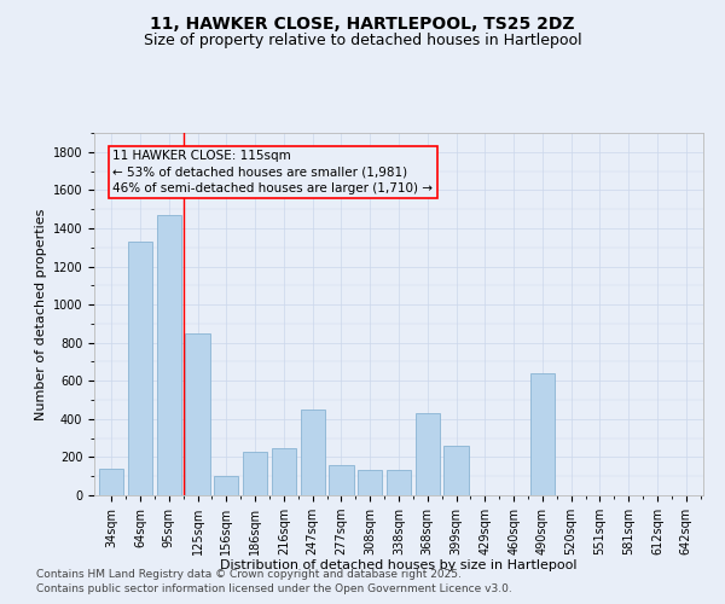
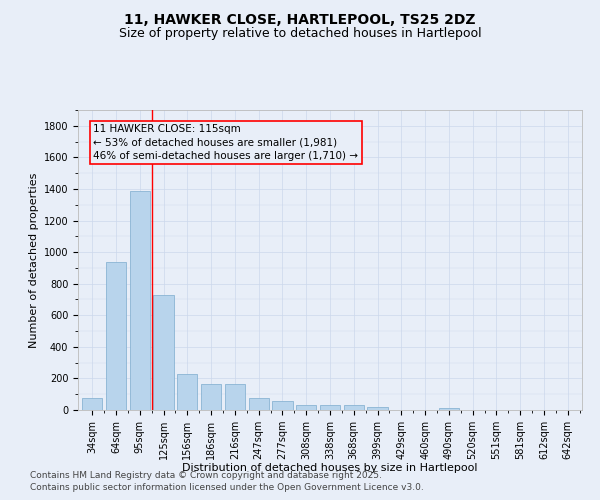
34sqm: 140 -> 80
64sqm: 1330 -> 940
95sqm: 1470 -> 1390
125sqm: 850 -> 730
156sqm: 100 -> 230
186sqm: 230 -> 160
216sqm: 250 -> 160
247sqm: 450 -> 80
277sqm: 160 -> 60
308sqm: 130 -> 30
338sqm: 130 -> 30
368sqm: 430 -> 30
399sqm: 260 -> 20
490sqm: 640 -> 20
